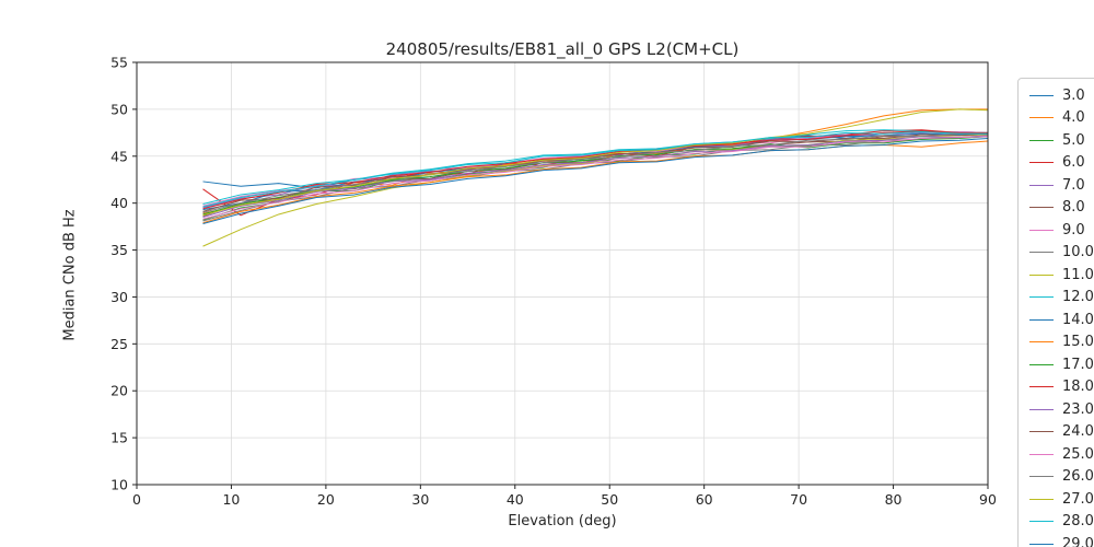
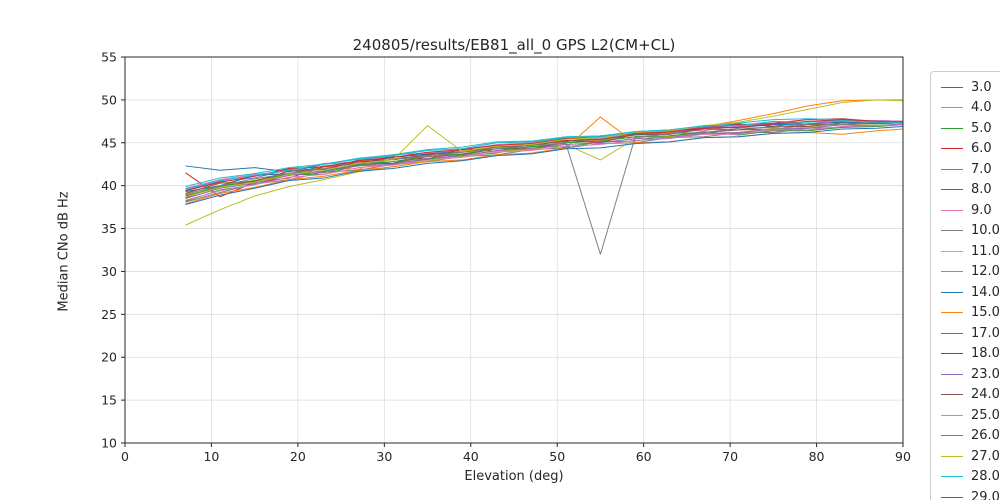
27.0/35: 44 -> 47
11.0/55: 45 -> 43
15.0/55: 44 -> 48
26.0/55: 45 -> 32
